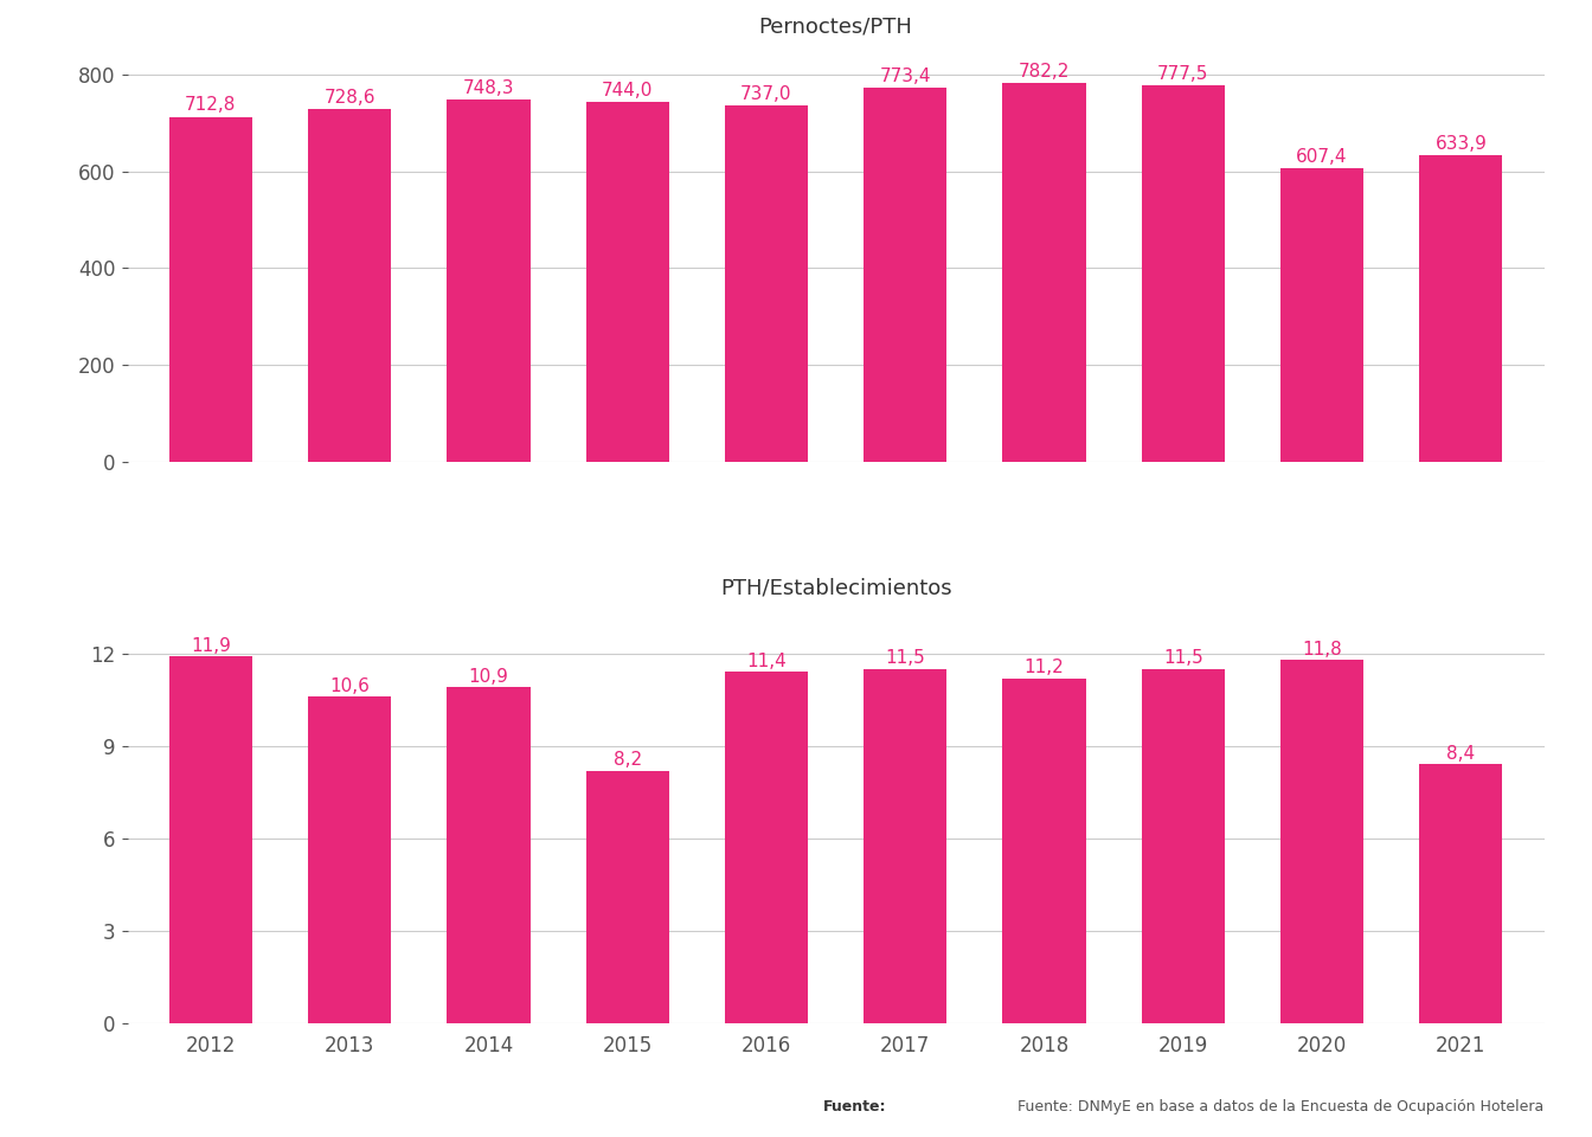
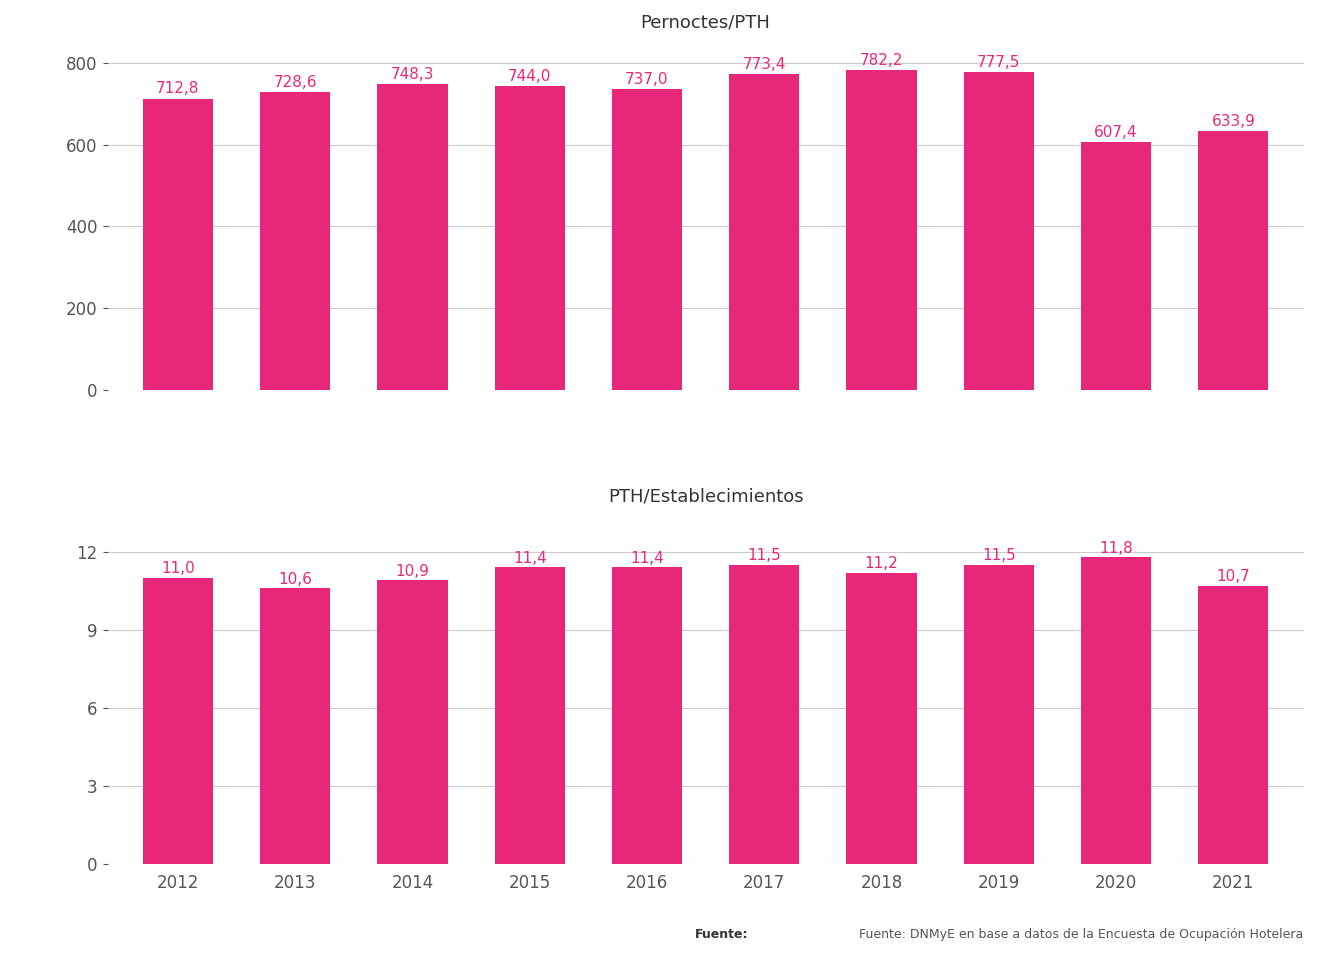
PTH/Establecimientos/2012: 11,9 -> 11,0
PTH/Establecimientos/2015: 8,2 -> 11,4
PTH/Establecimientos/2021: 8,4 -> 10,7
